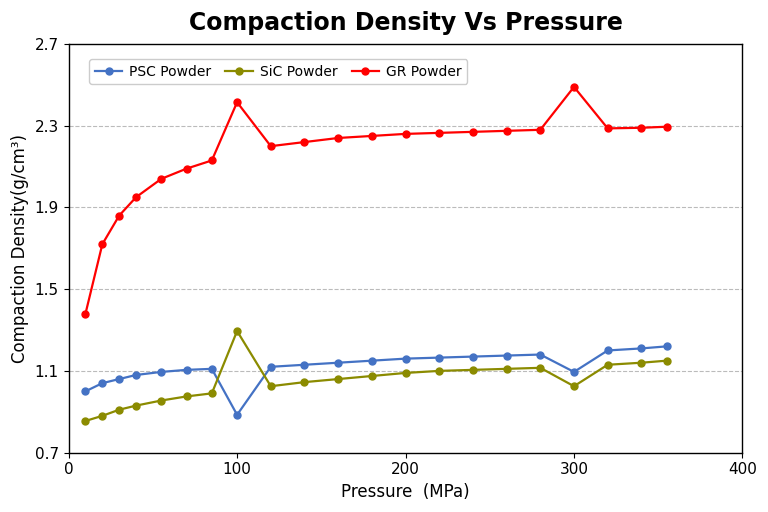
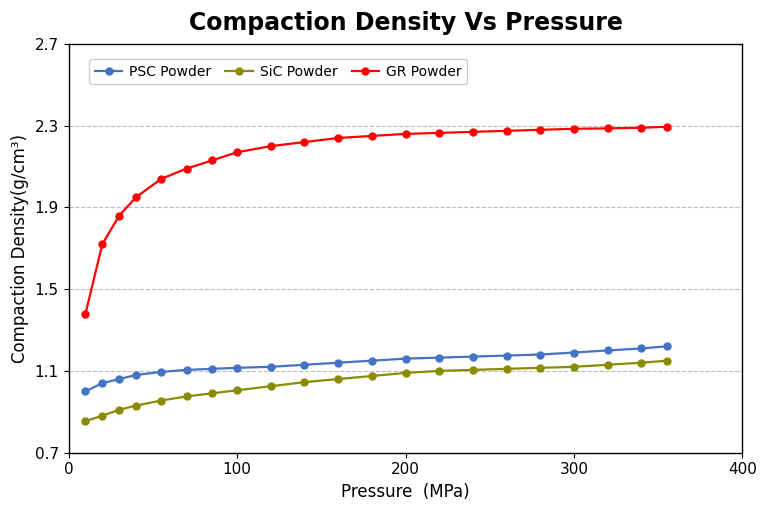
PSC Powder/100: 0.885 -> 1.115
SiC Powder/100: 1.295 -> 1.005
GR Powder/100: 2.415 -> 2.170
PSC Powder/300: 1.095 -> 1.190
SiC Powder/300: 1.025 -> 1.120
GR Powder/300: 2.490 -> 2.285
